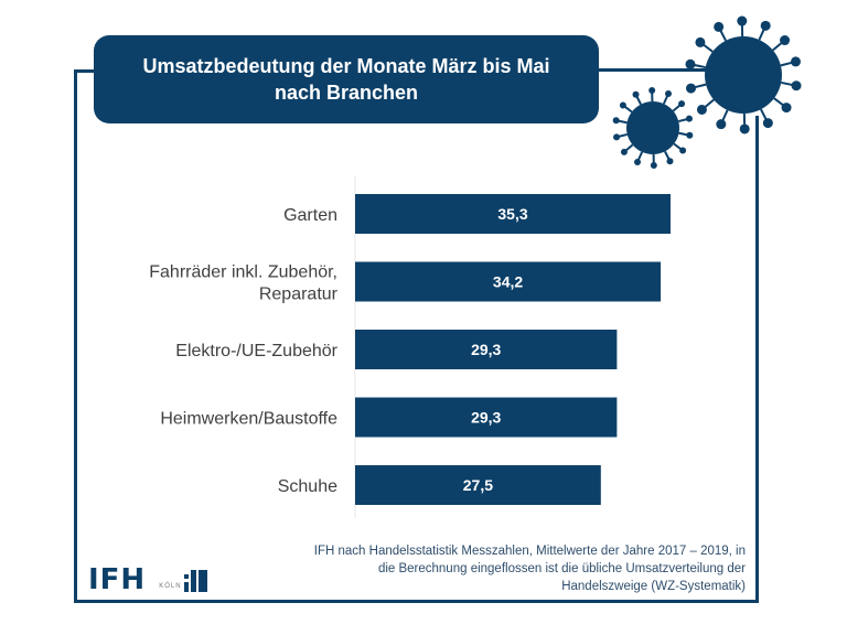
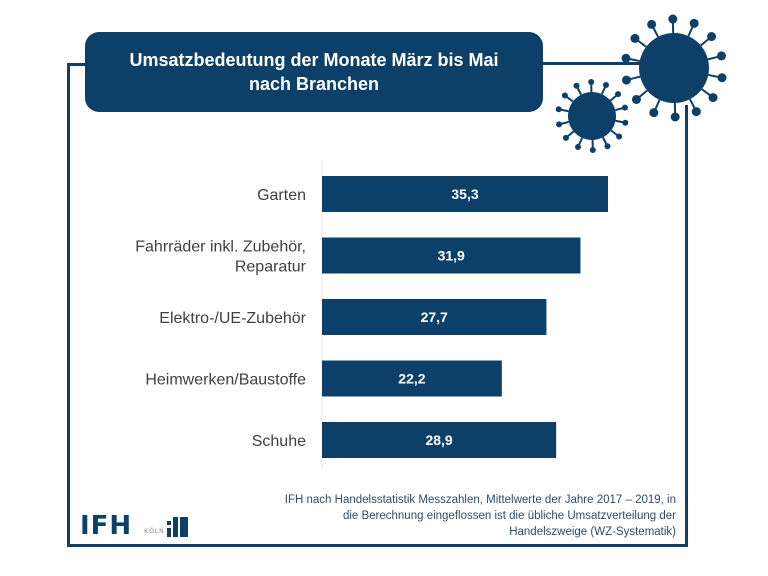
Fahrräder inkl. Zubehör, Reparatur: 34,2 -> 31,9
Elektro-/UE-Zubehör: 29,3 -> 27,7
Heimwerken/Baustoffe: 29,3 -> 22,2
Schuhe: 27,5 -> 28,9
